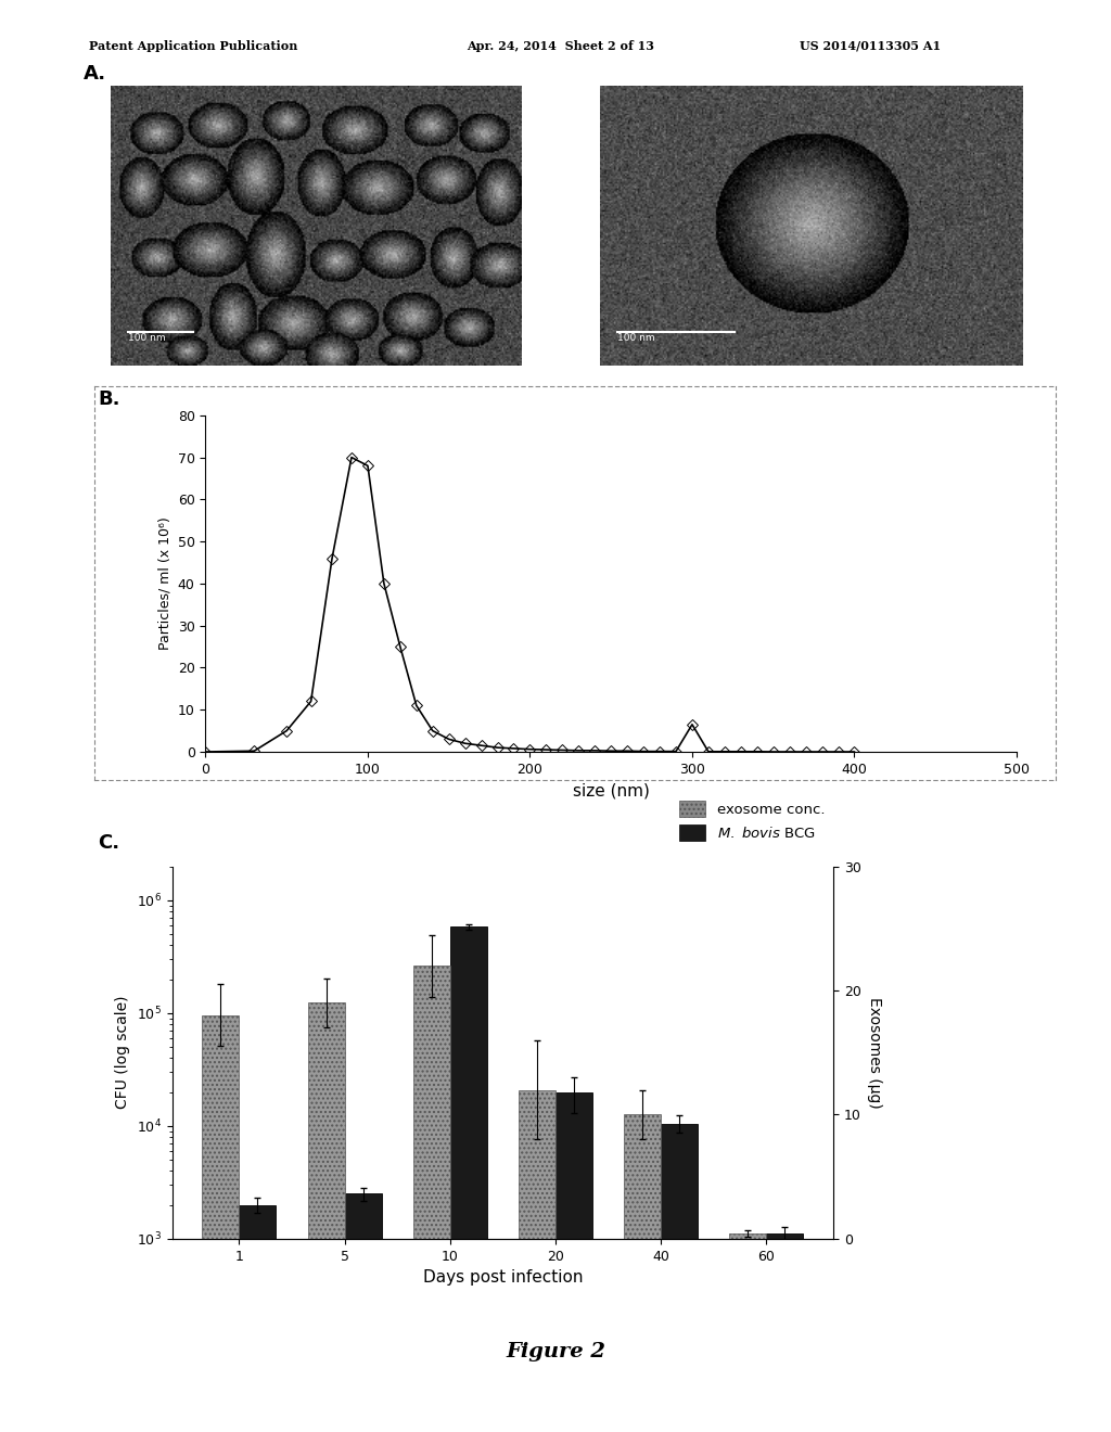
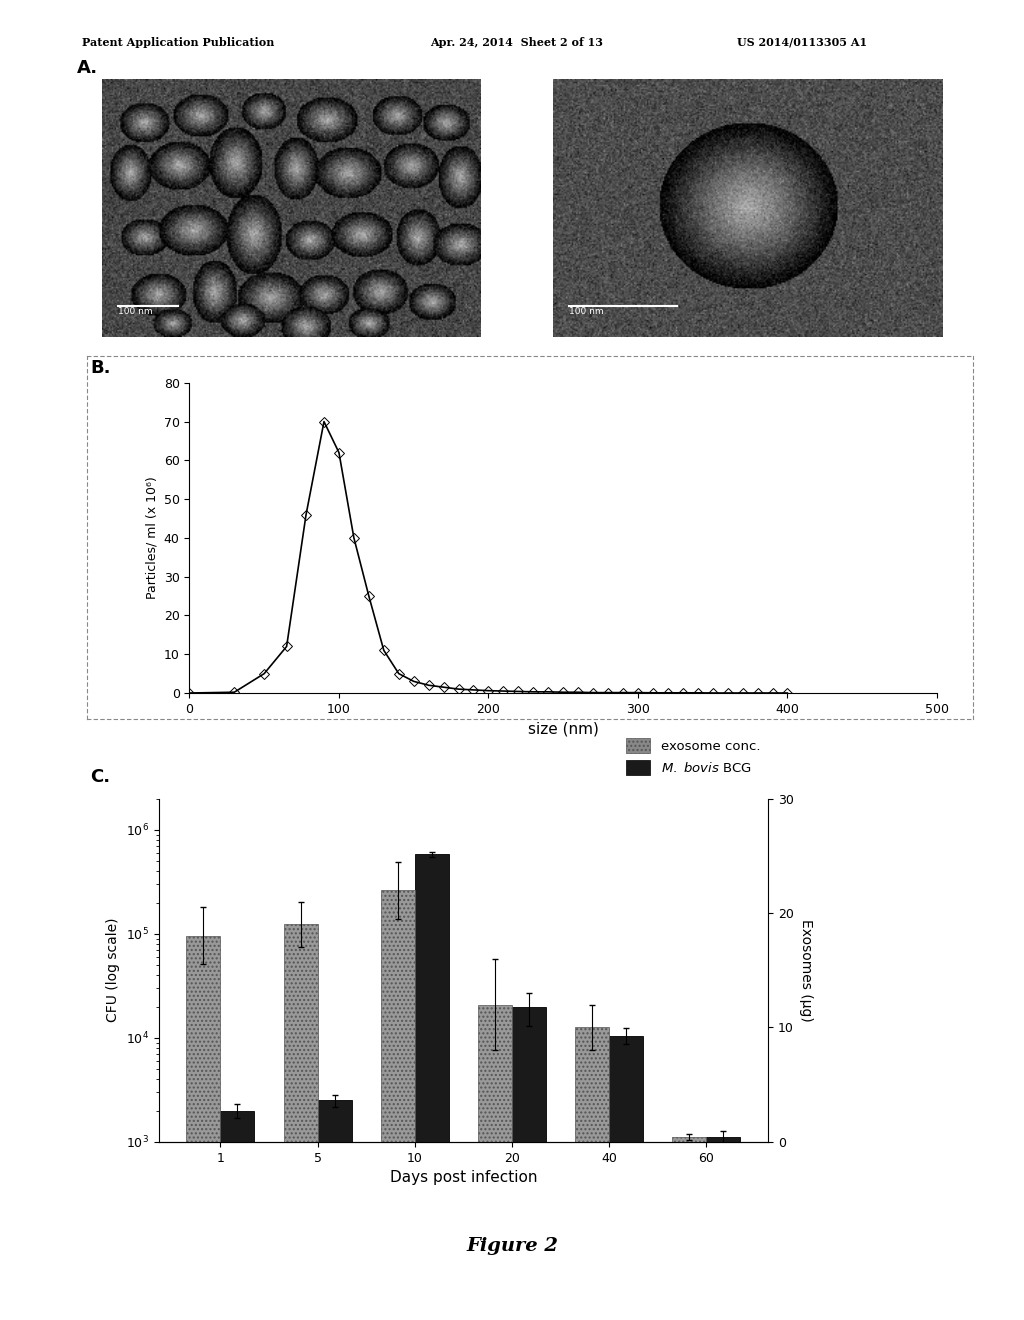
100: 68.0 -> 62.0
300: 6.5 -> 0.1
